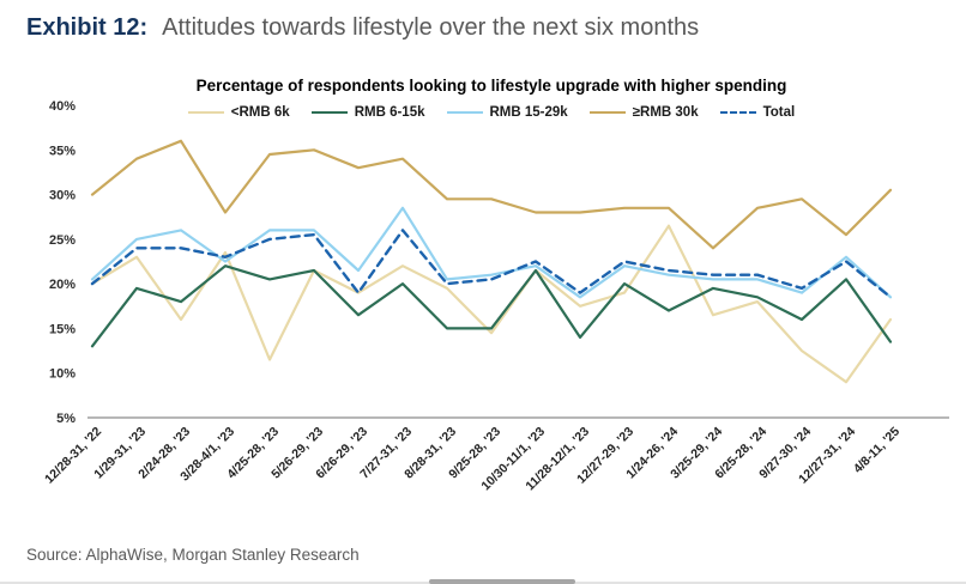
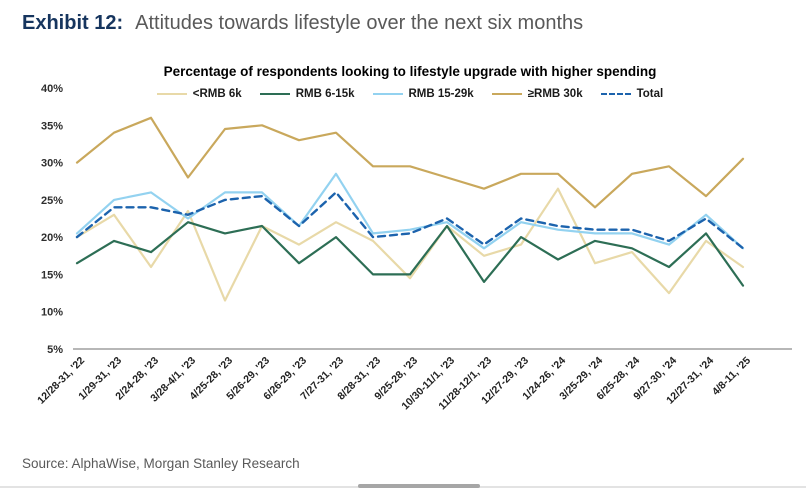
RMB 6-15k/12/28-31, '22: 13% -> 16%
Total/6/26-29, '23: 19% -> 22%
≥RMB 30k/11/28-12/1, '23: 28% -> 26%
<RMB 6k/12/27-31, '24: 9% -> 20%
